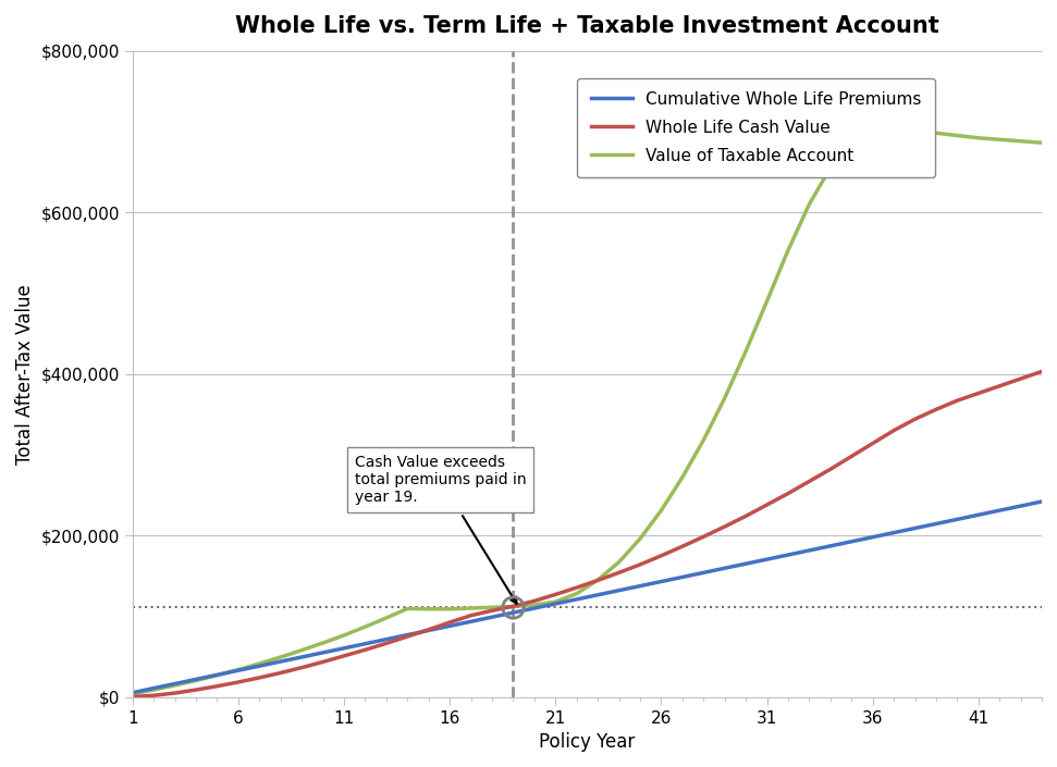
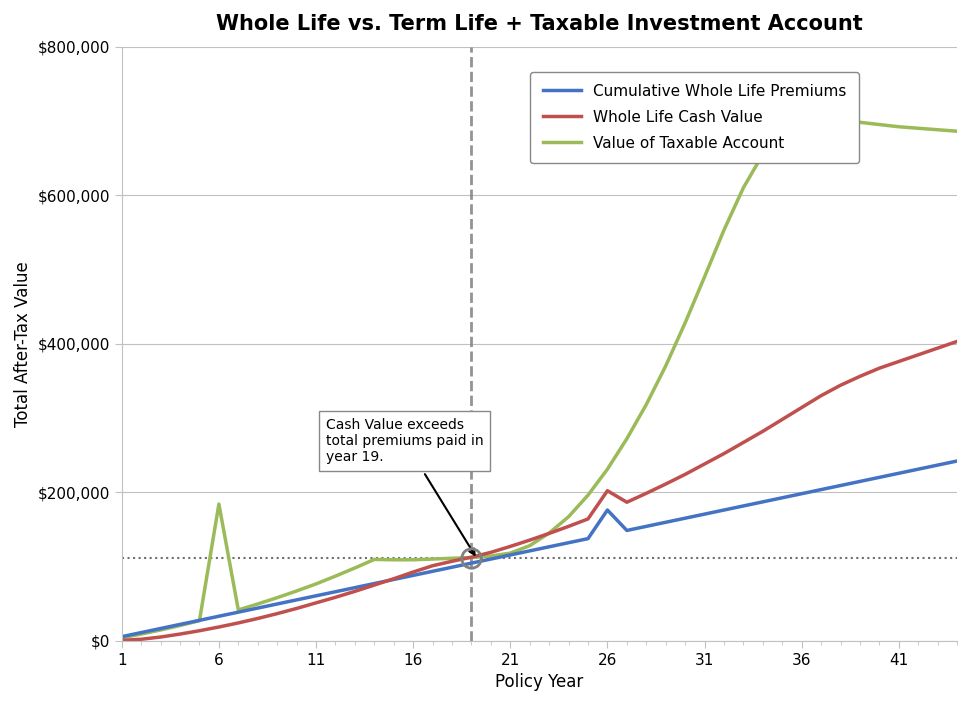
Value of Taxable Account/6: $34,000 -> $184,000
Cumulative Whole Life Premiums/26: $143,000 -> $176,000
Whole Life Cash Value/26: $175,000 -> $202,000
